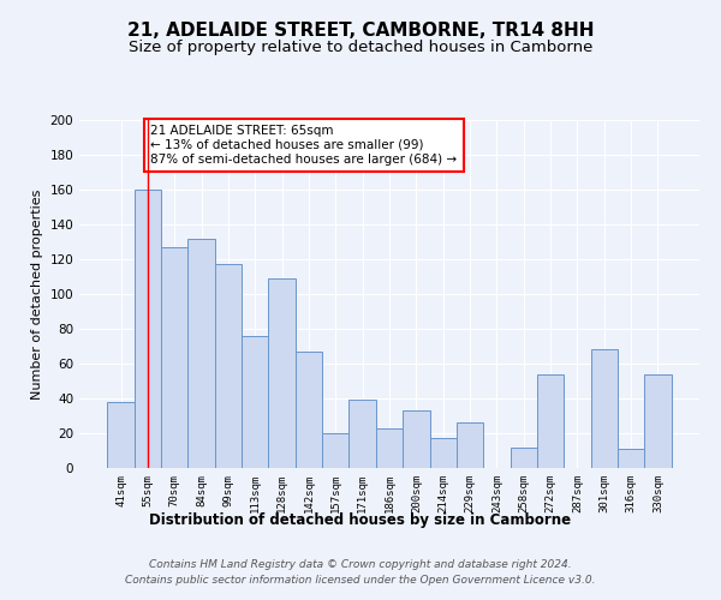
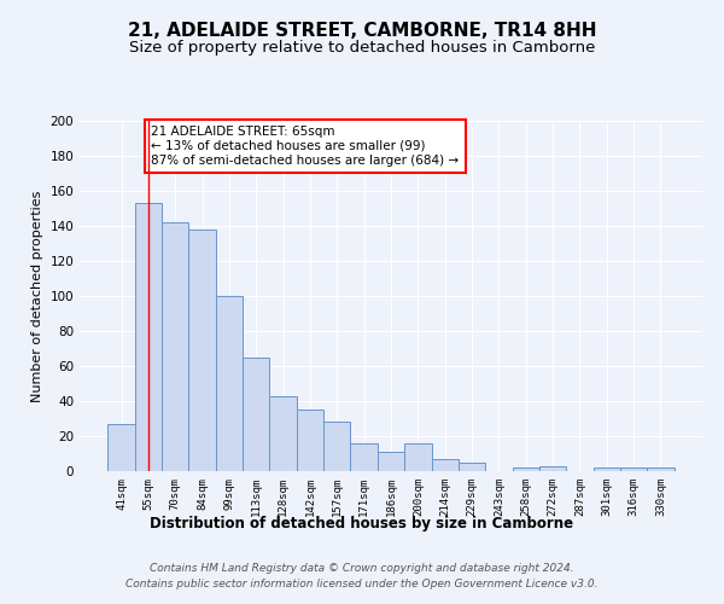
41sqm: 38 -> 27
55sqm: 160 -> 153
70sqm: 127 -> 142
84sqm: 132 -> 138
99sqm: 117 -> 100
113sqm: 76 -> 65
128sqm: 109 -> 43
142sqm: 67 -> 35
157sqm: 20 -> 28
171sqm: 39 -> 16
186sqm: 23 -> 11
200sqm: 33 -> 16
214sqm: 17 -> 7
229sqm: 26 -> 5
258sqm: 12 -> 2
272sqm: 54 -> 3
301sqm: 68 -> 2
316sqm: 11 -> 2
330sqm: 54 -> 2
